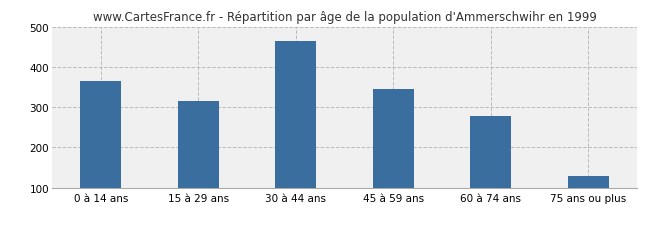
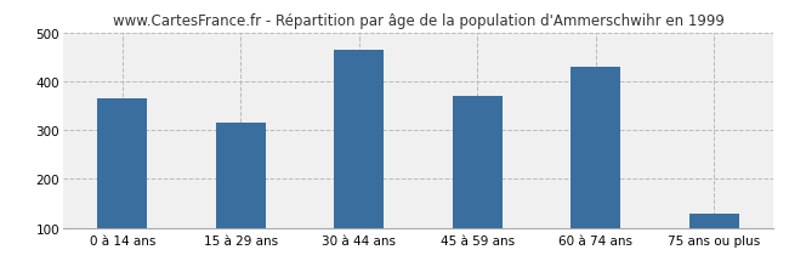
45 à 59 ans: 345 -> 370
60 à 74 ans: 278 -> 430
